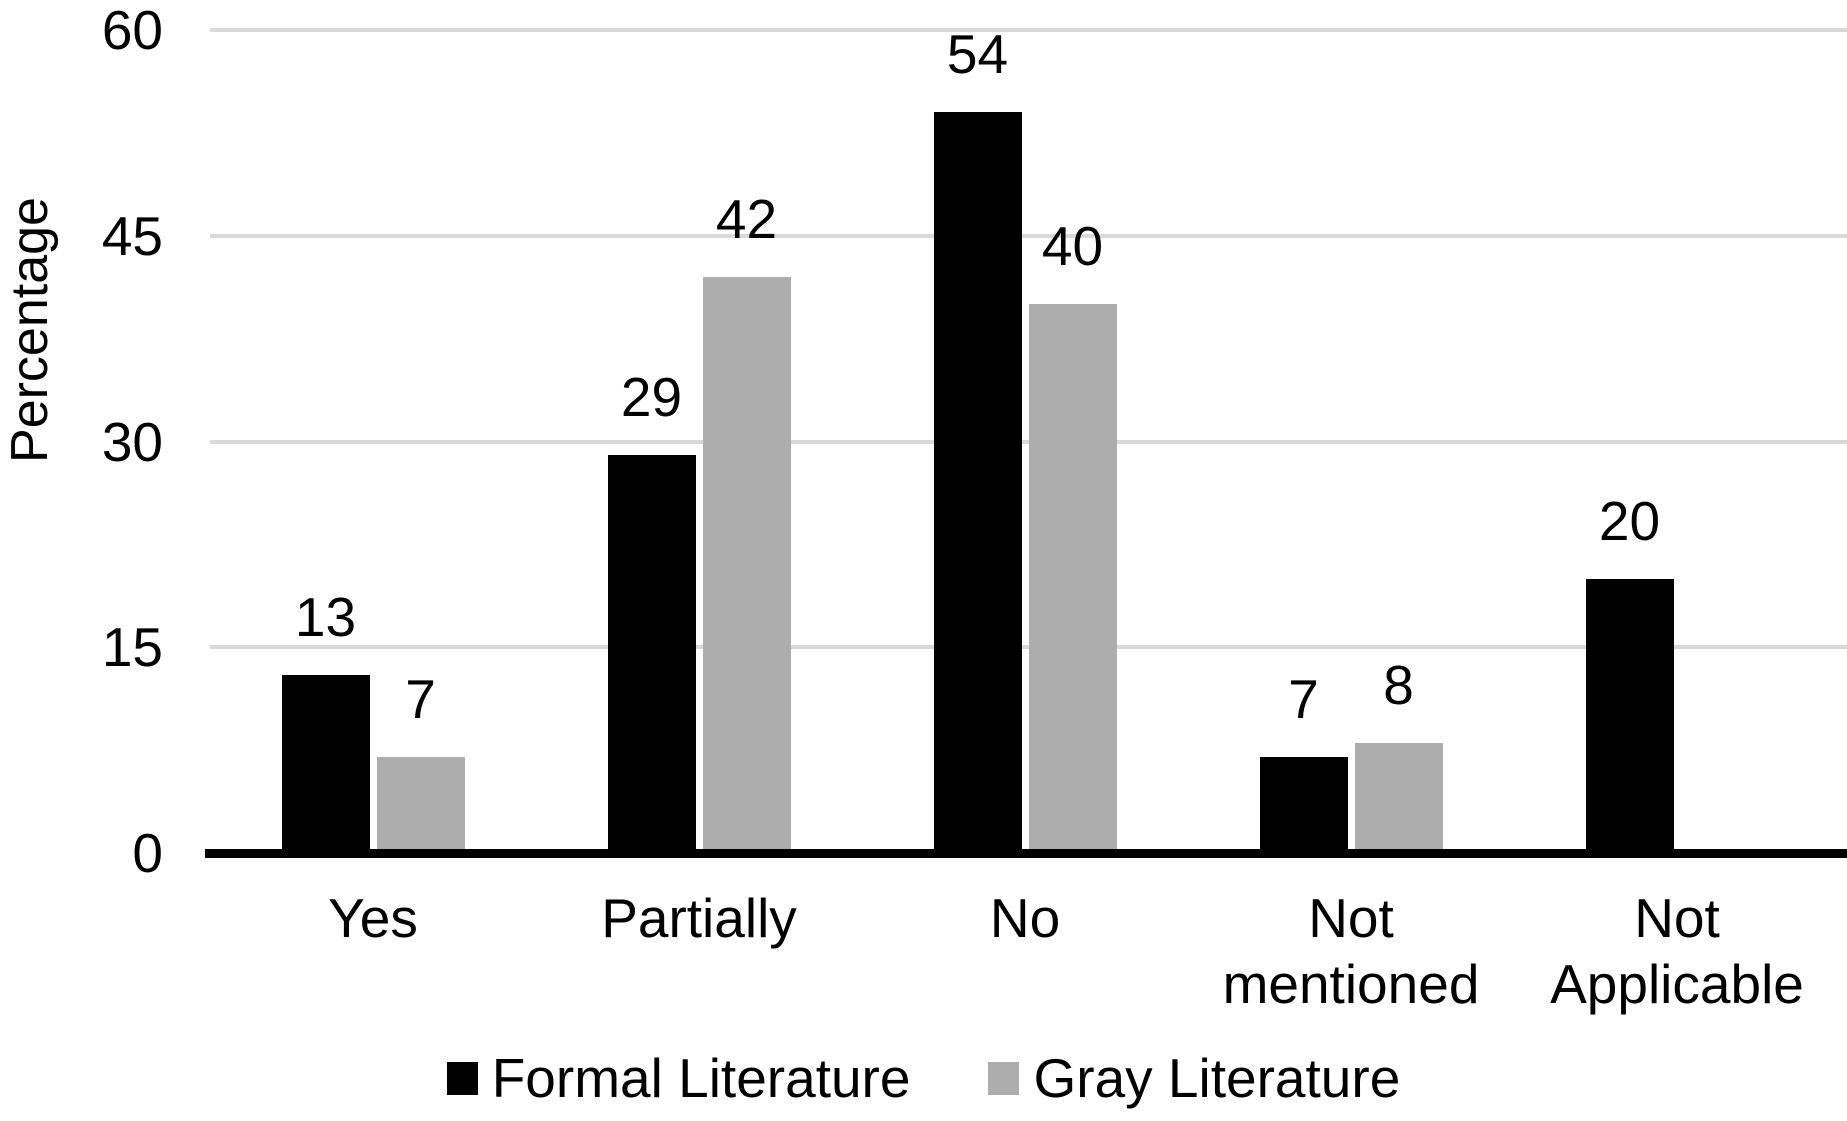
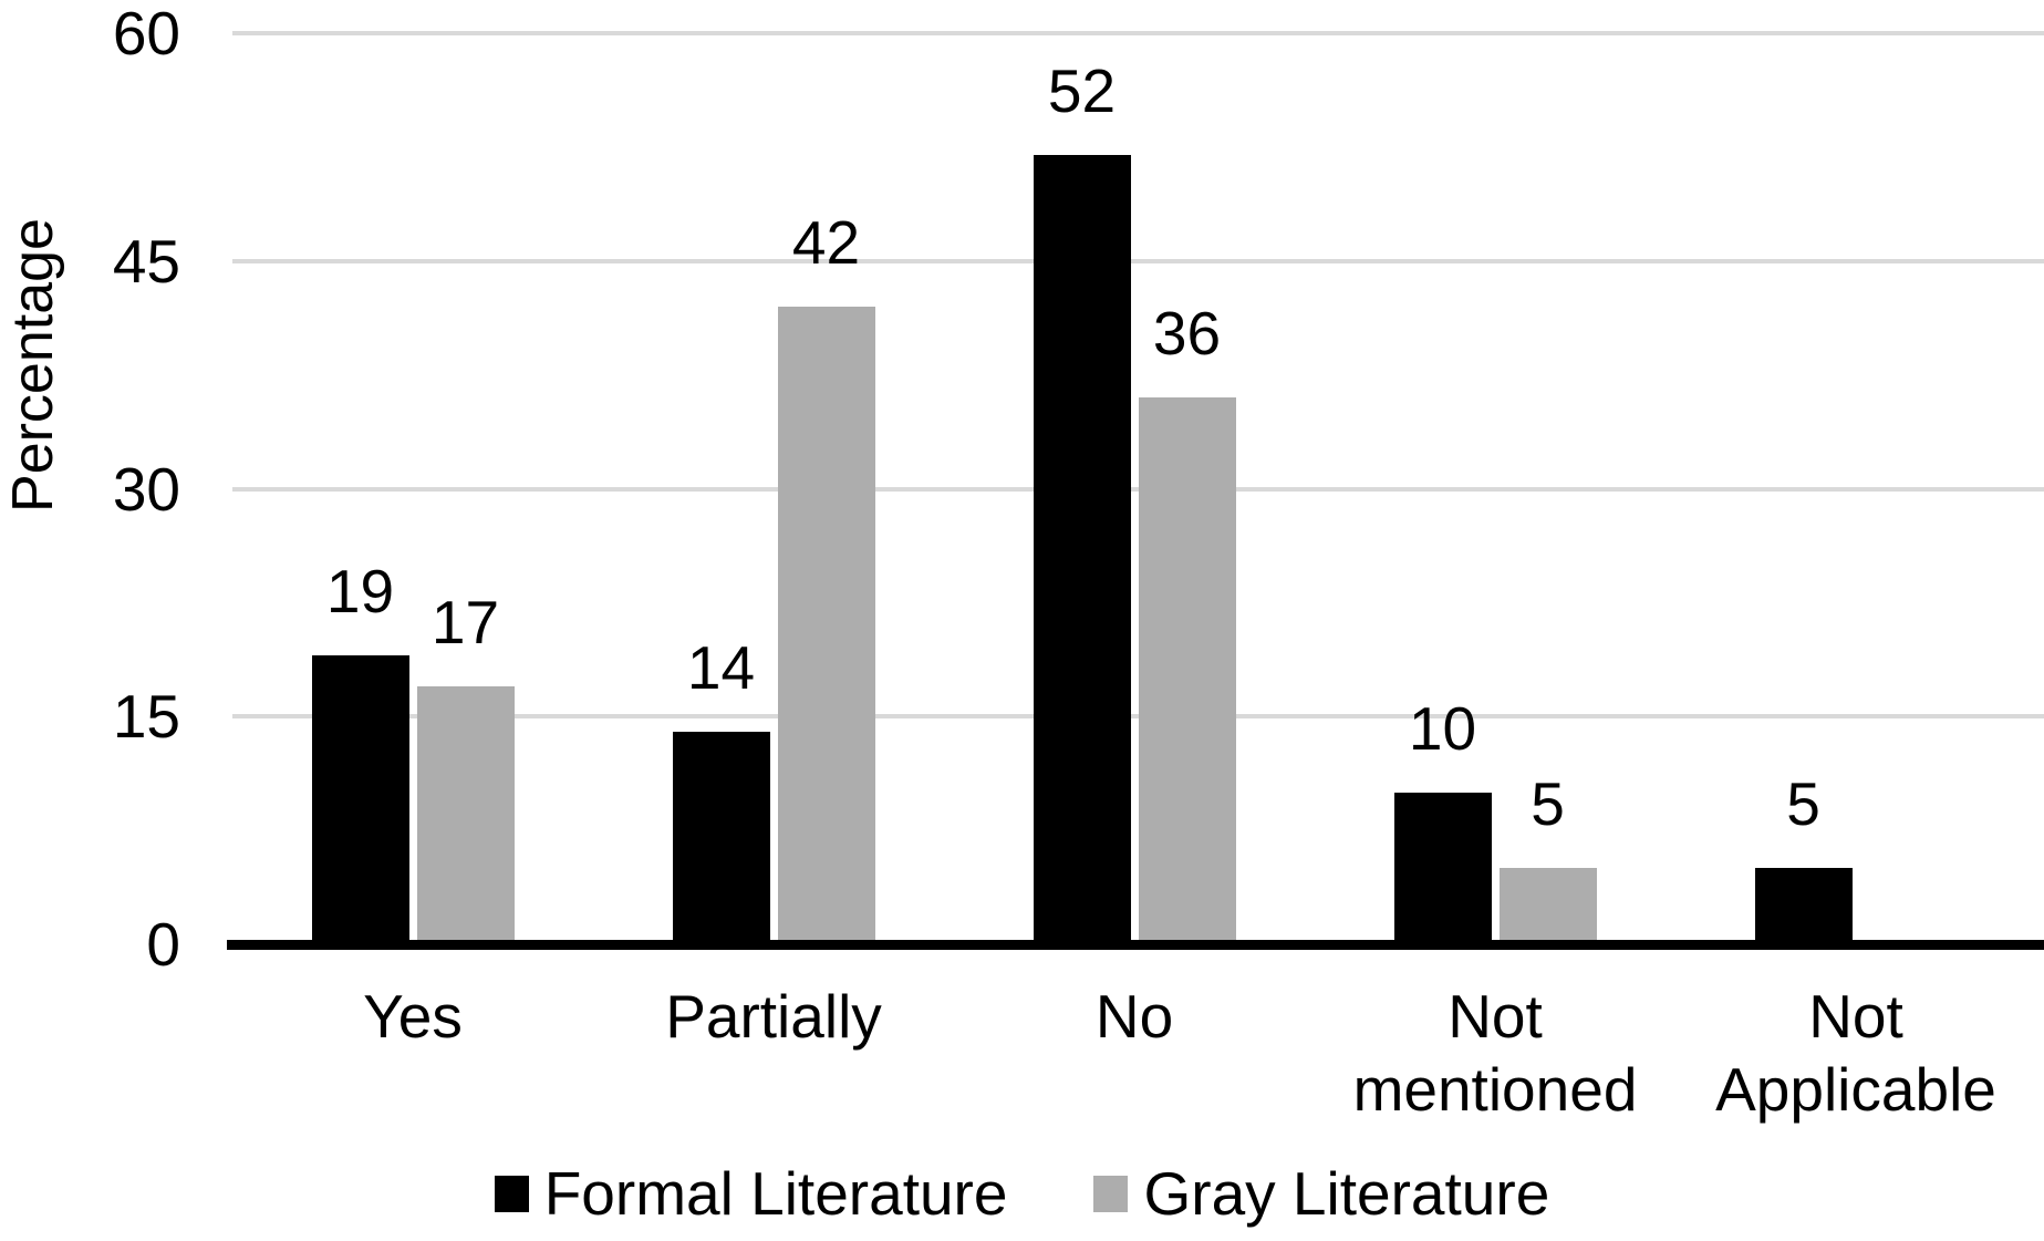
Formal Literature/Yes: 13 -> 19
Gray Literature/Yes: 7 -> 17
Formal Literature/Partially: 29 -> 14
Formal Literature/No: 54 -> 52
Gray Literature/No: 40 -> 36
Formal Literature/Not mentioned: 7 -> 10
Gray Literature/Not mentioned: 8 -> 5
Formal Literature/Not Applicable: 20 -> 5
